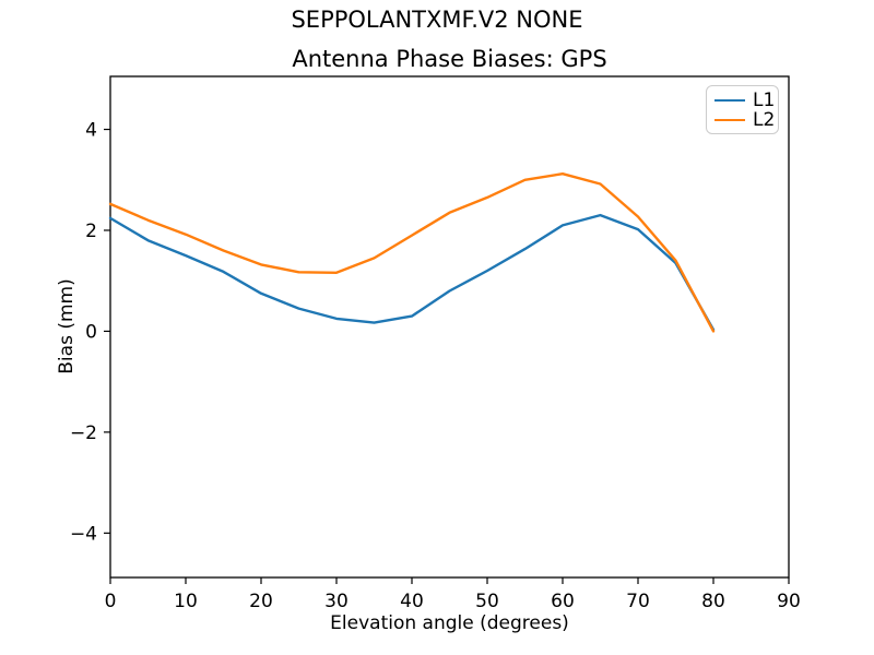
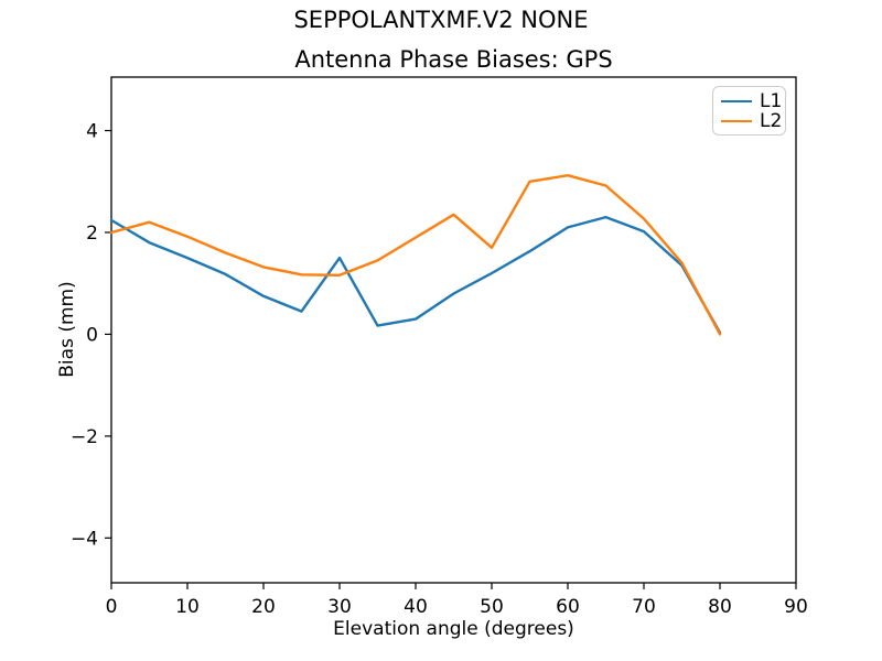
L2/0: 2.5 -> 2.0
L1/30: 0.2 -> 1.5
L2/50: 2.6 -> 1.7
